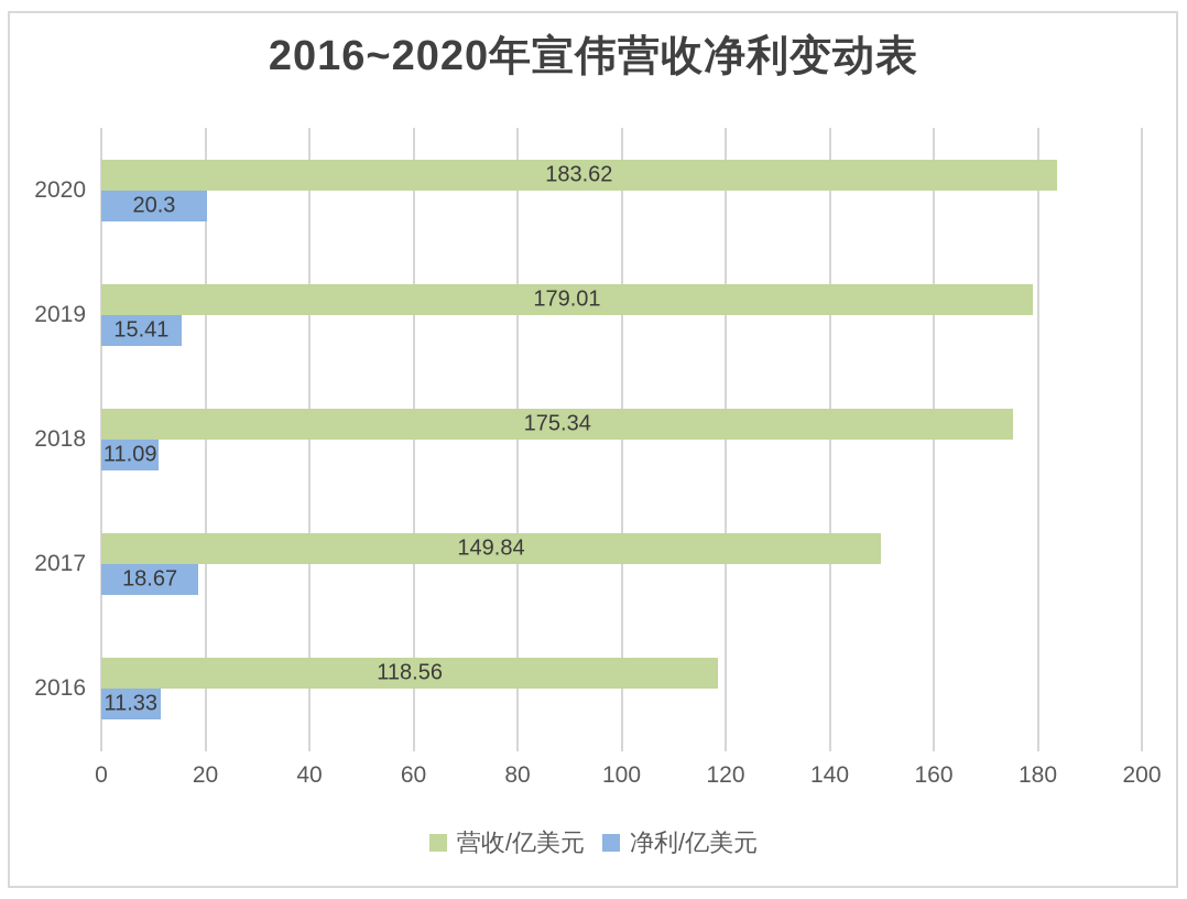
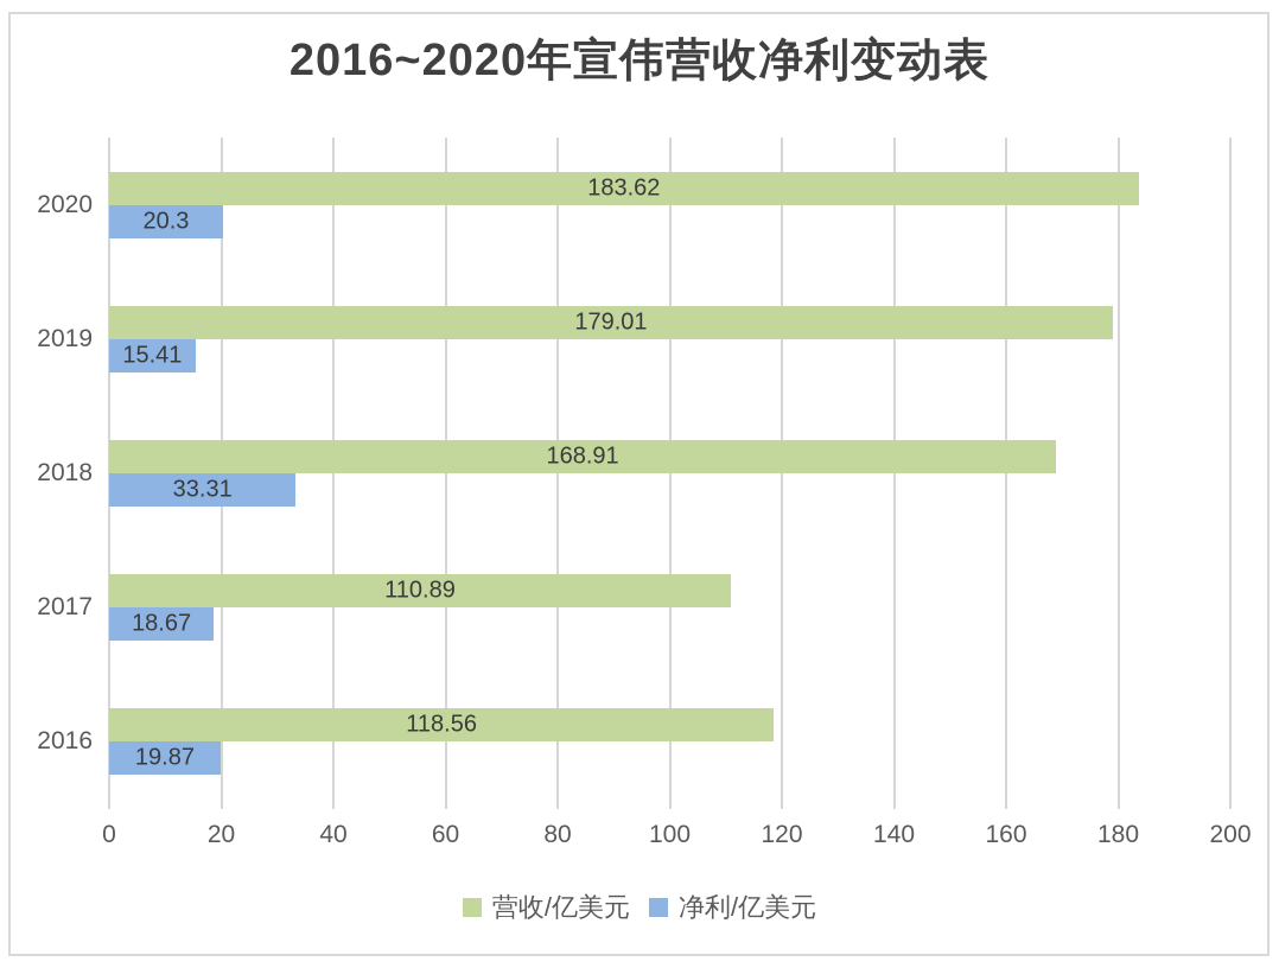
营收/亿美元/2018: 175.34 -> 168.91
净利/亿美元/2018: 11.09 -> 33.31
营收/亿美元/2017: 149.84 -> 110.89
净利/亿美元/2016: 11.33 -> 19.87
